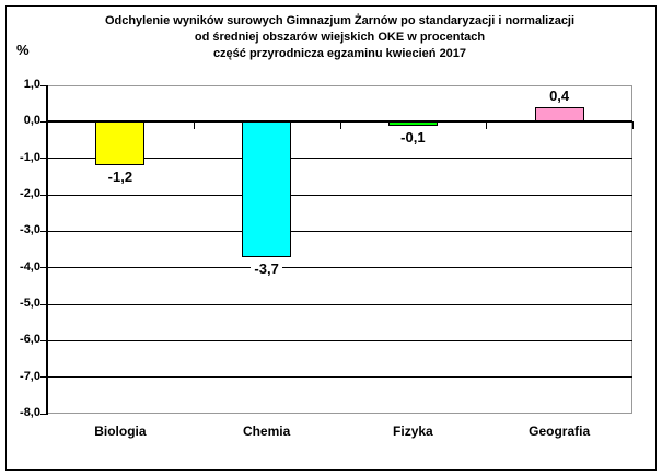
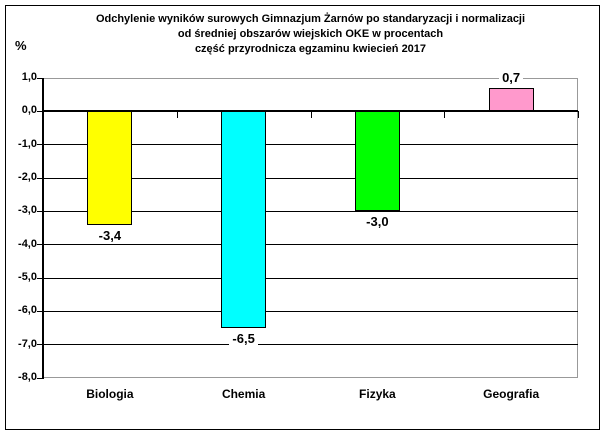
Biologia: -1,2 -> -3,4
Chemia: -3,7 -> -6,5
Fizyka: -0,1 -> -3,0
Geografia: 0,4 -> 0,7
